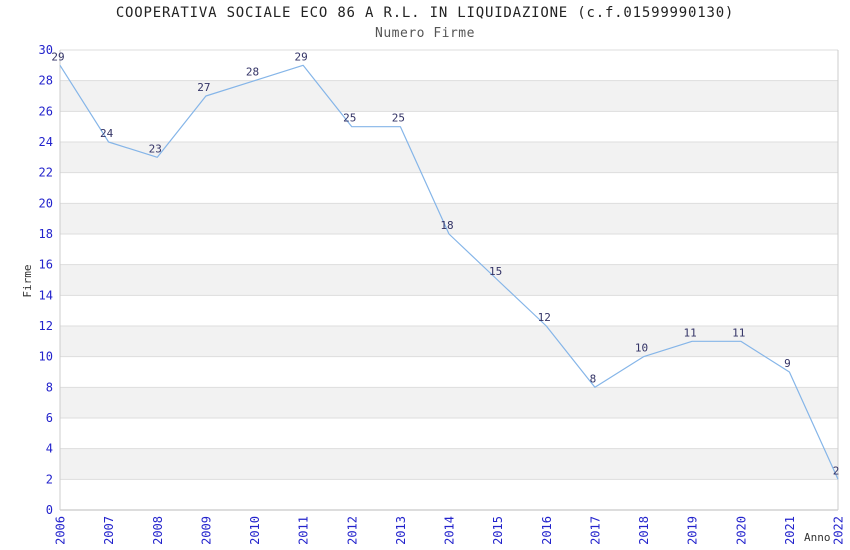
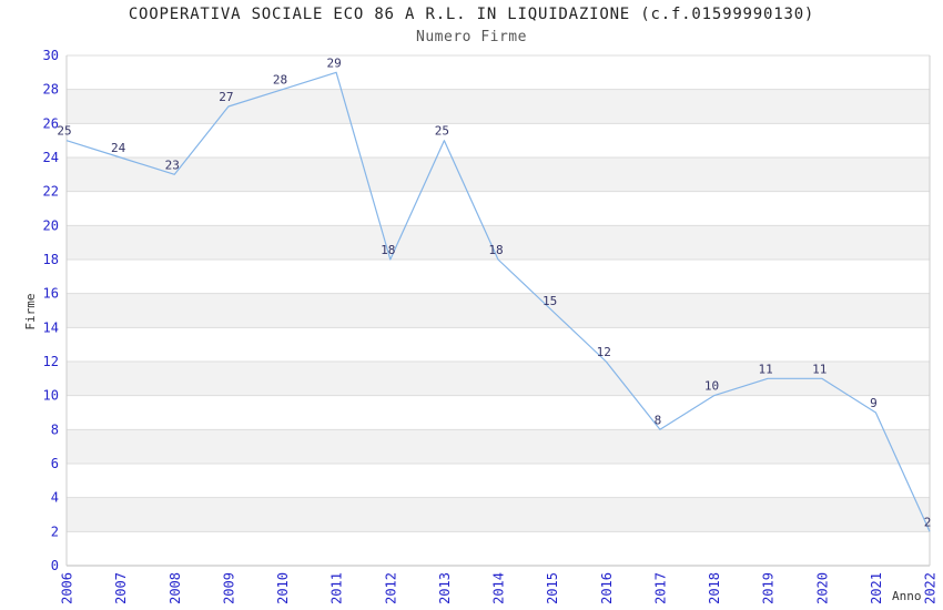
2006: 29 -> 25
2012: 25 -> 18
